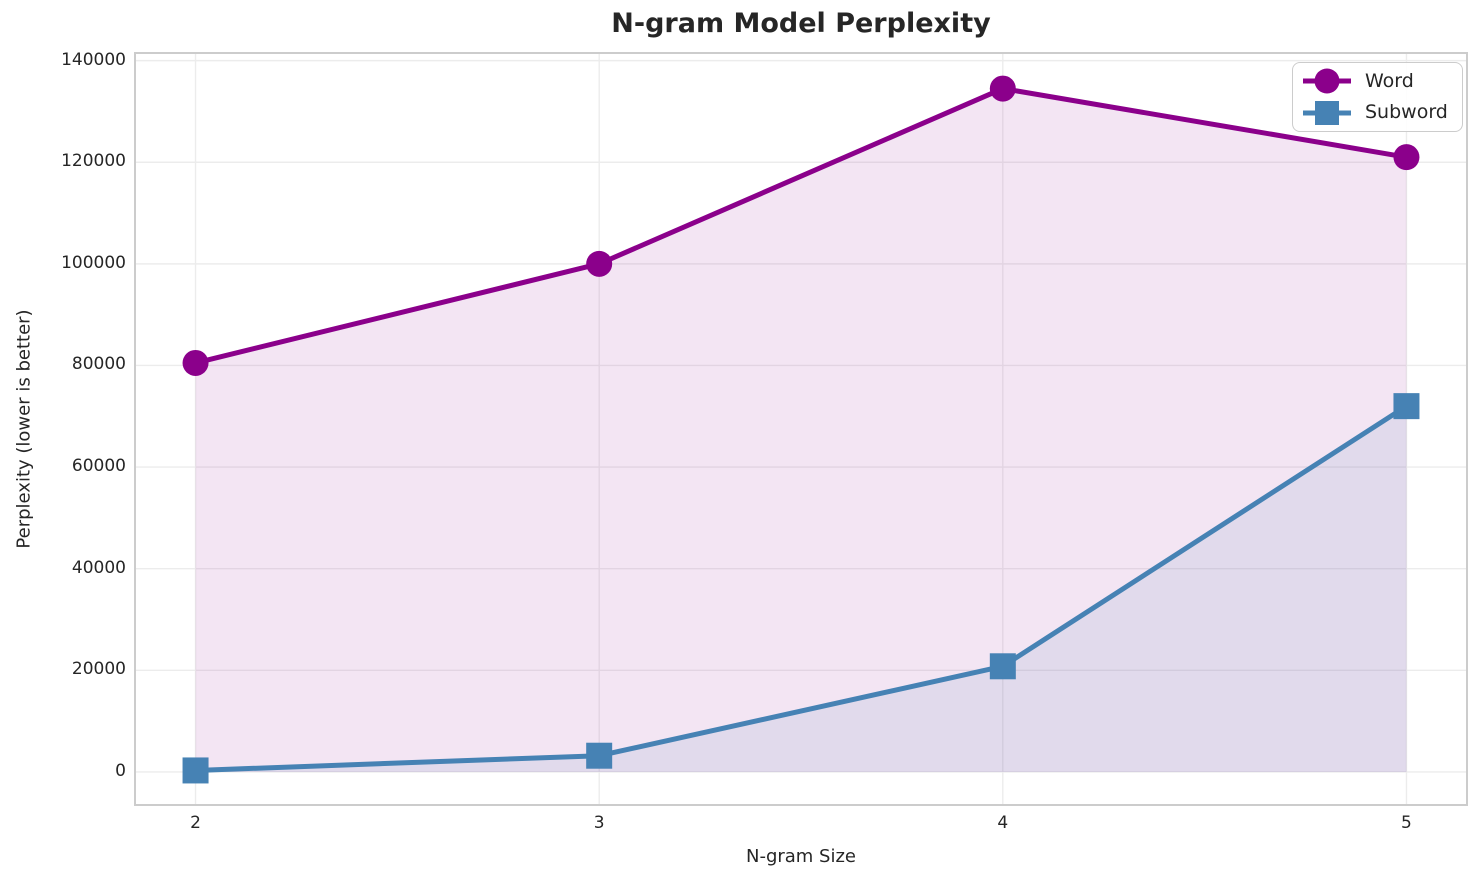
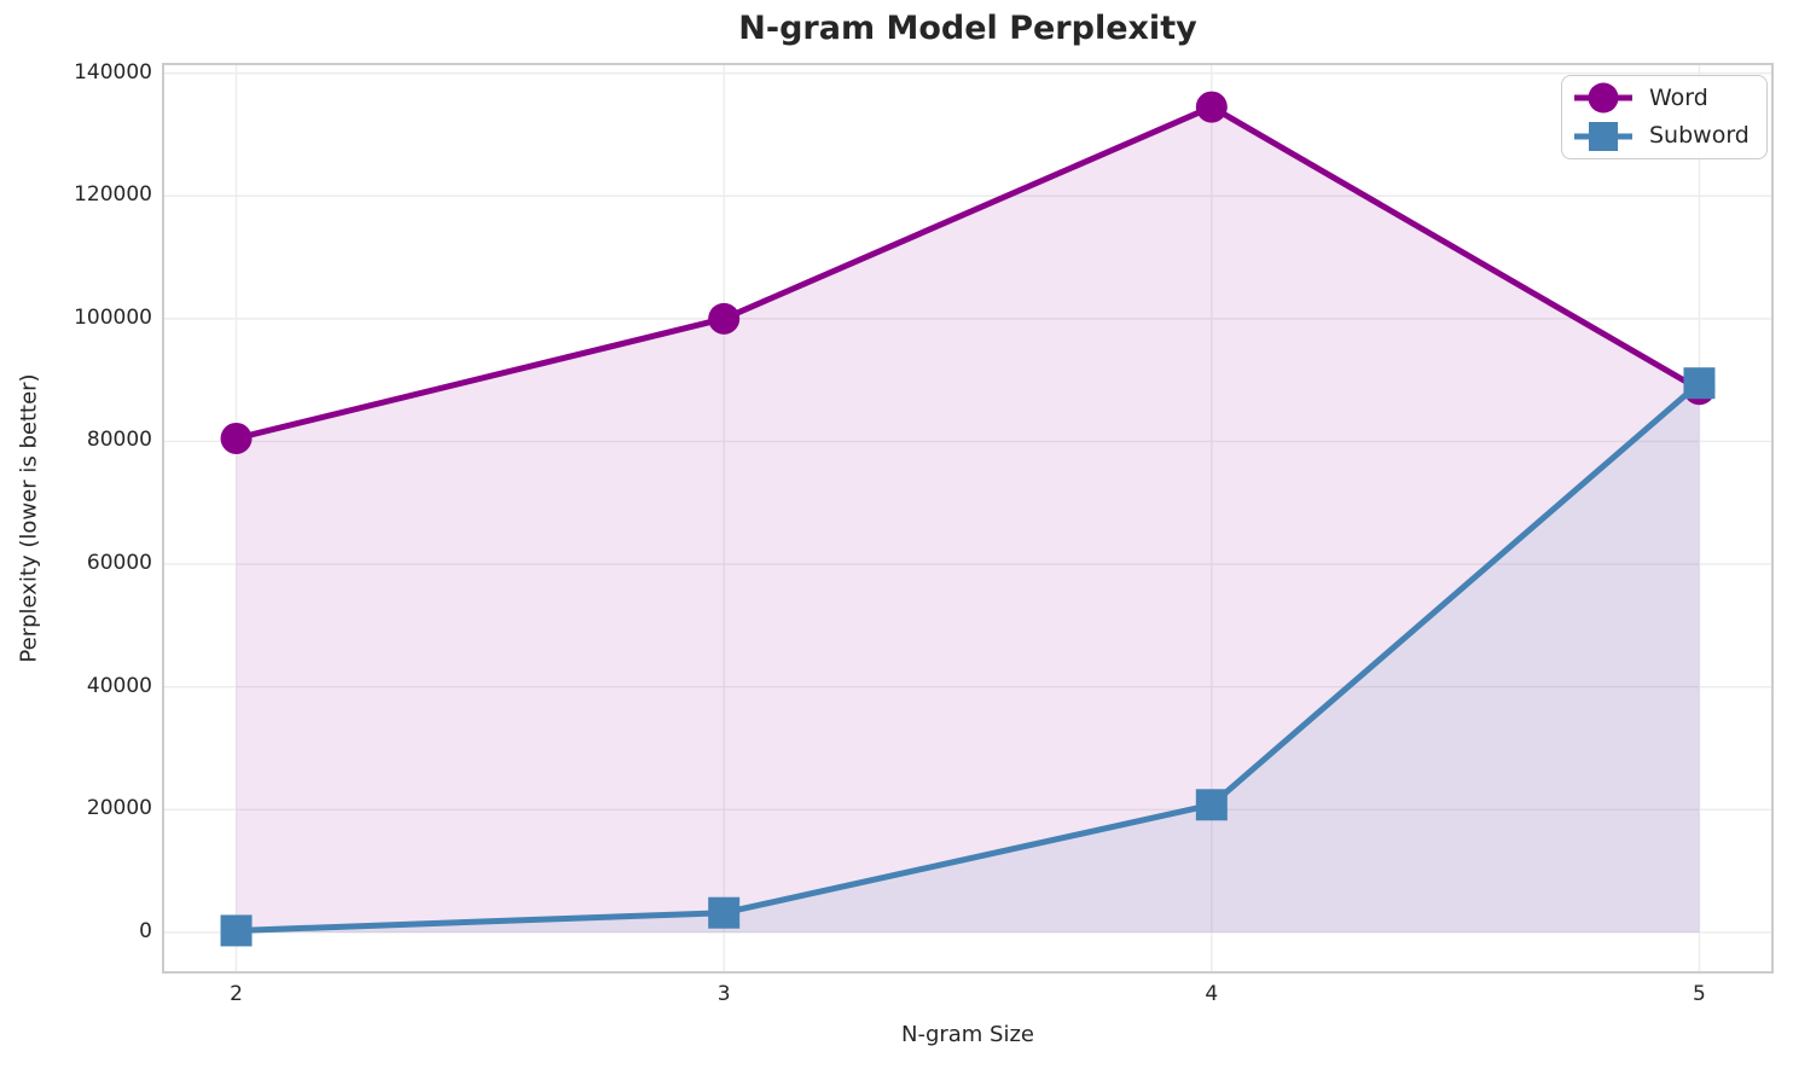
Word/5: 121000 -> 88000
Subword/5: 72000 -> 90000
